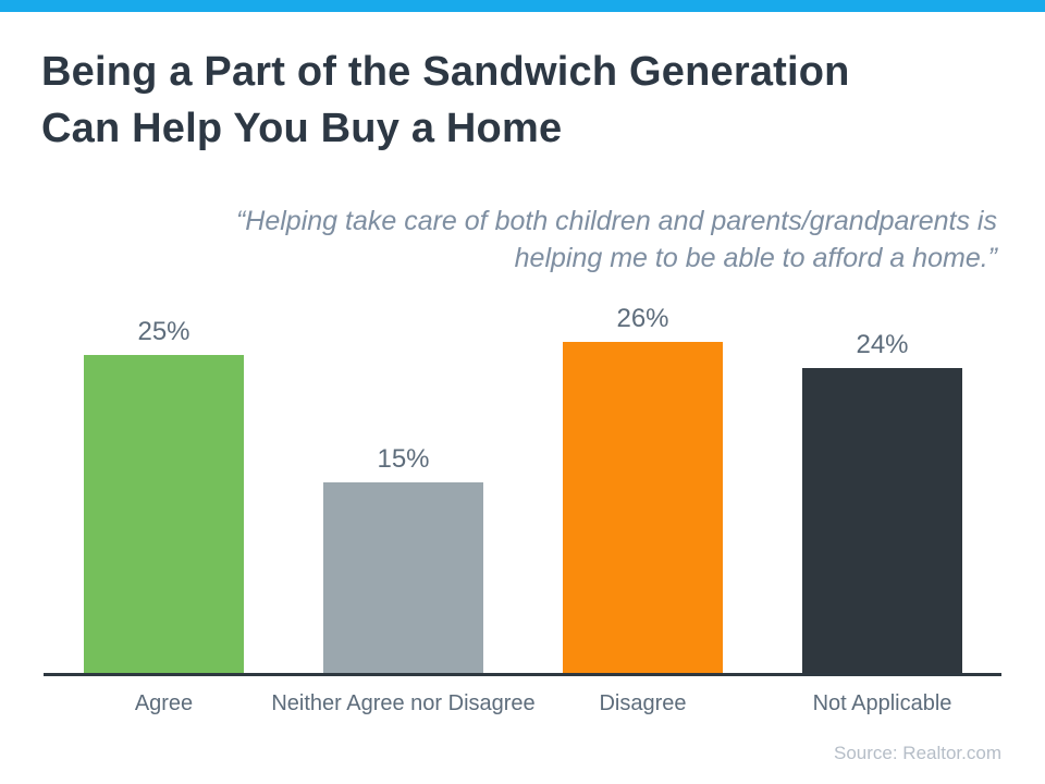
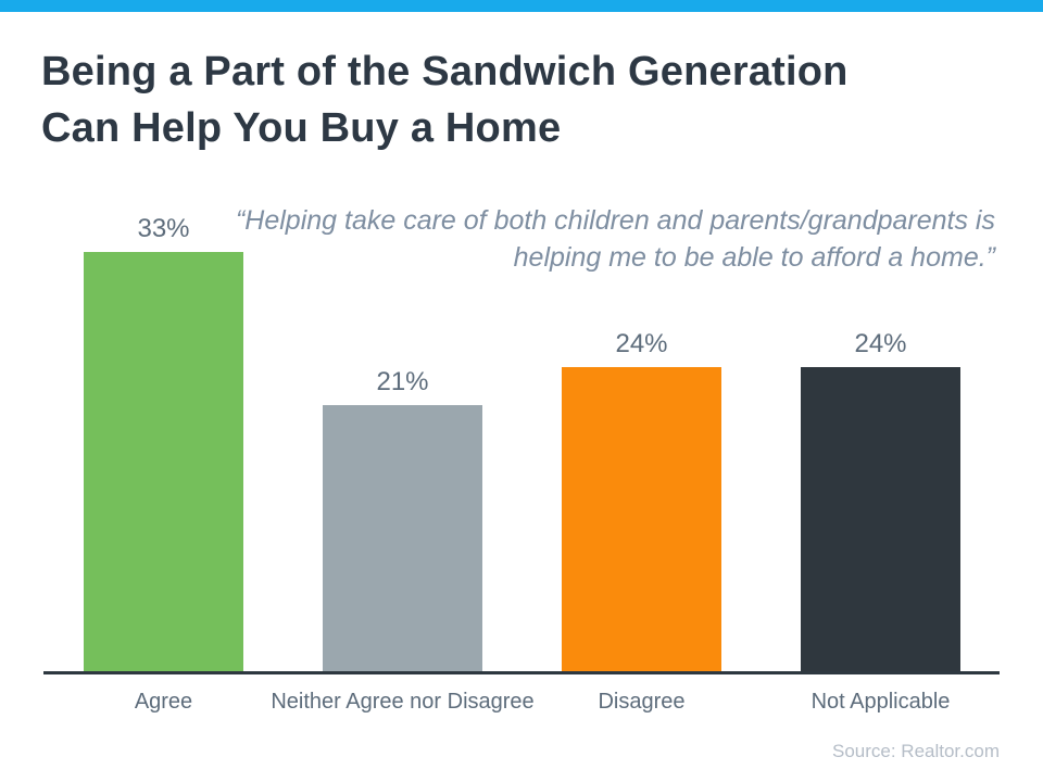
Agree: 25% -> 33%
Neither Agree nor Disagree: 15% -> 21%
Disagree: 26% -> 24%
